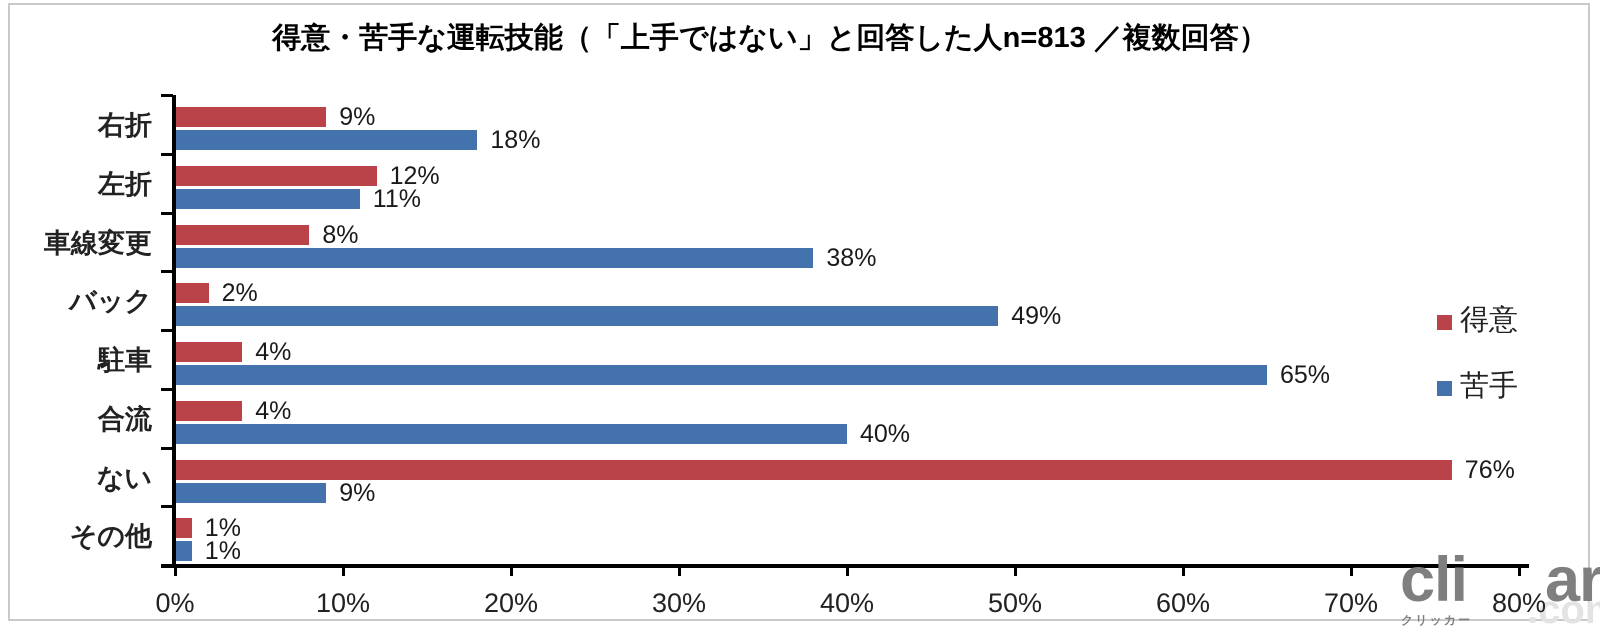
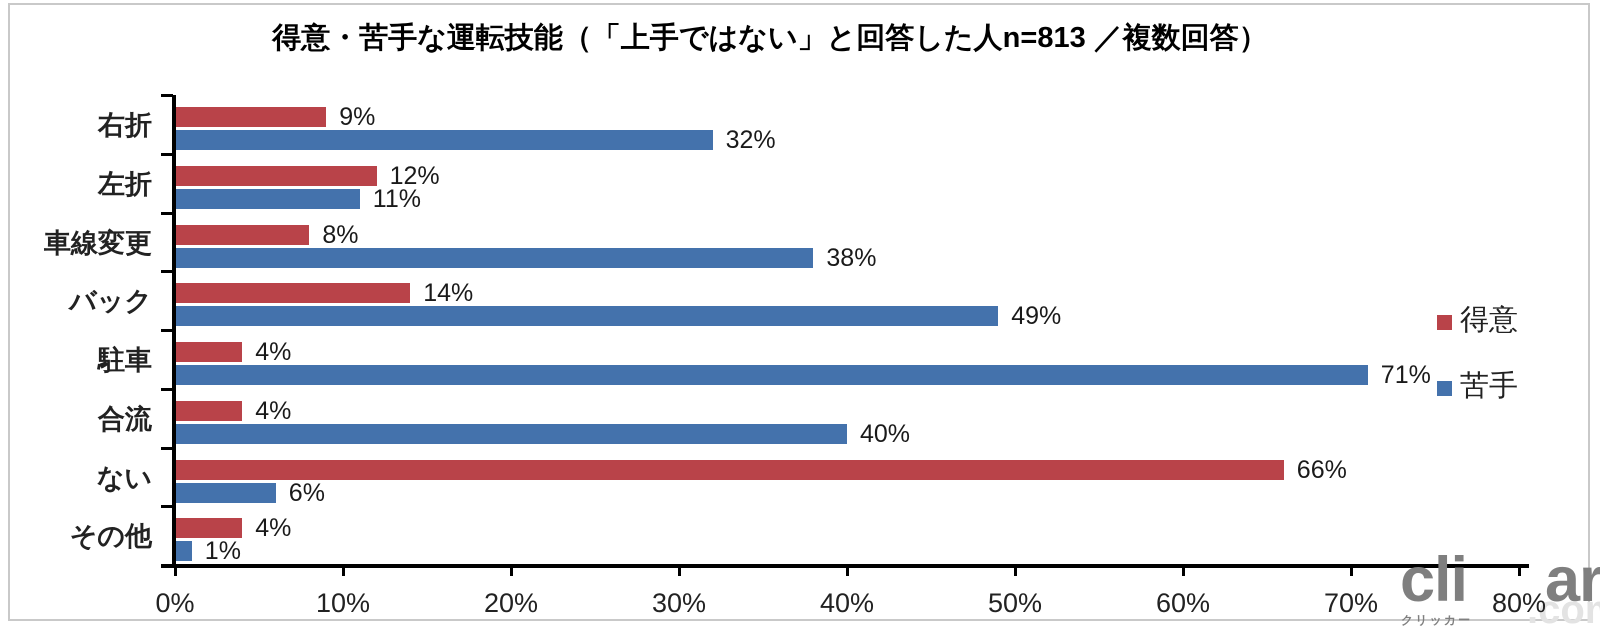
苦手/右折: 18% -> 32%
得意/バック: 2% -> 14%
苦手/駐車: 65% -> 71%
得意/ない: 76% -> 66%
苦手/ない: 9% -> 6%
得意/その他: 1% -> 4%
